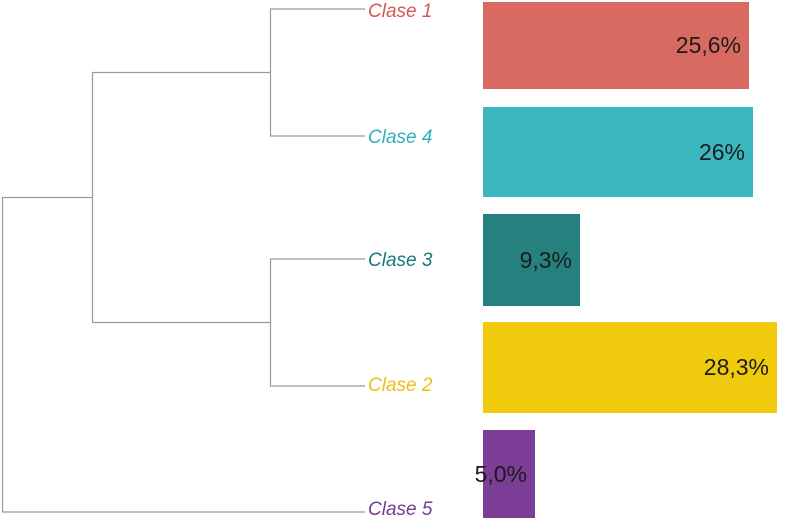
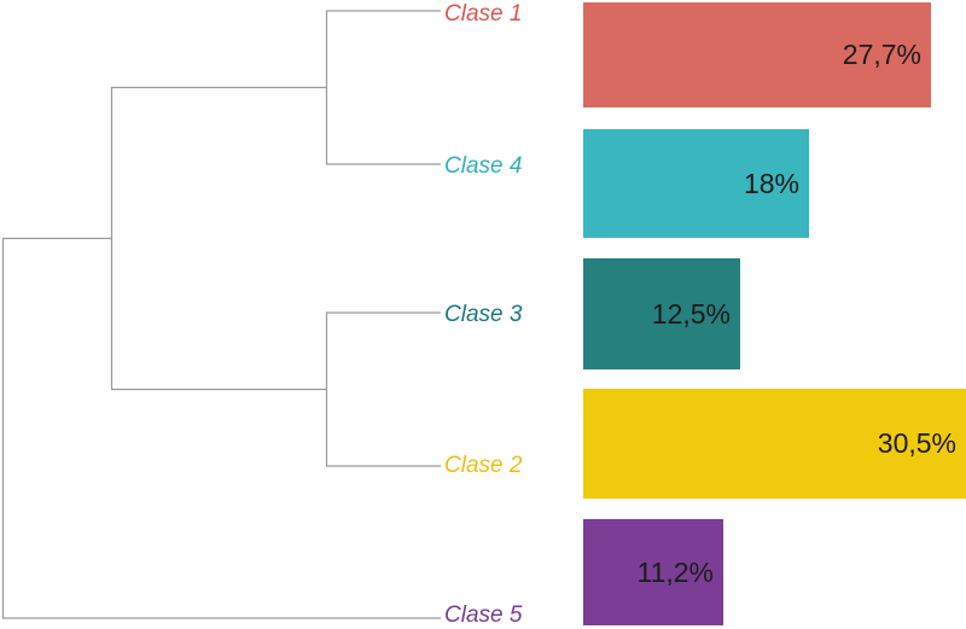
Clase 1: 25,6% -> 27,7%
Clase 4: 26% -> 18%
Clase 3: 9,3% -> 12,5%
Clase 2: 28,3% -> 30,5%
Clase 5: 5,0% -> 11,2%
